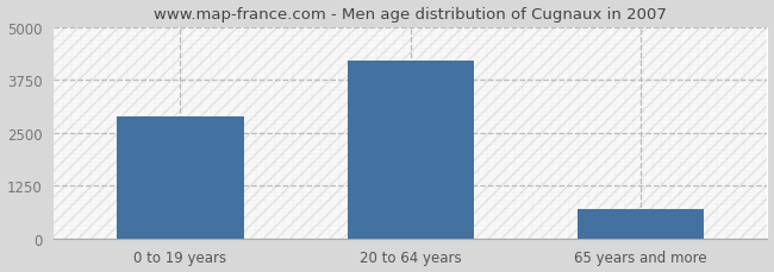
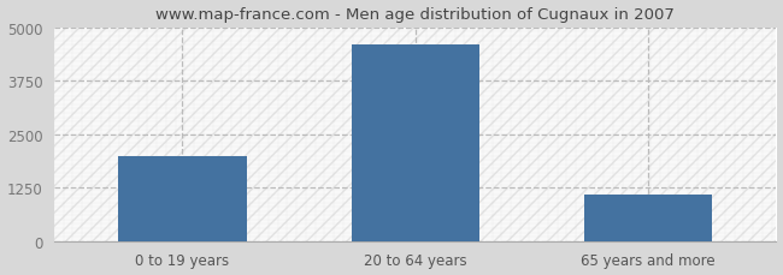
0 to 19 years: 2900 -> 2000
20 to 64 years: 4200 -> 4600
65 years and more: 700 -> 1100
